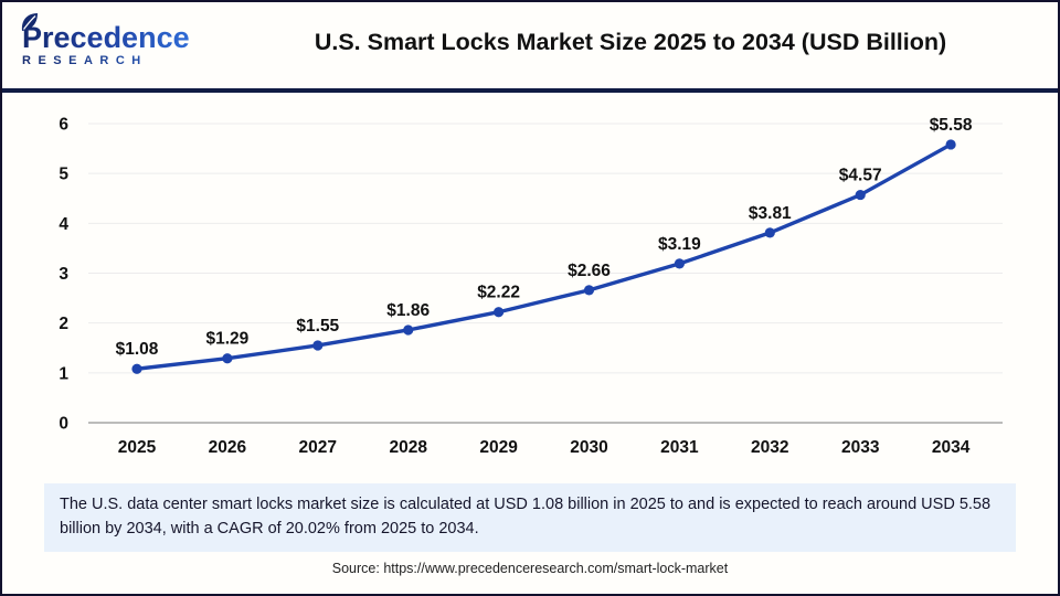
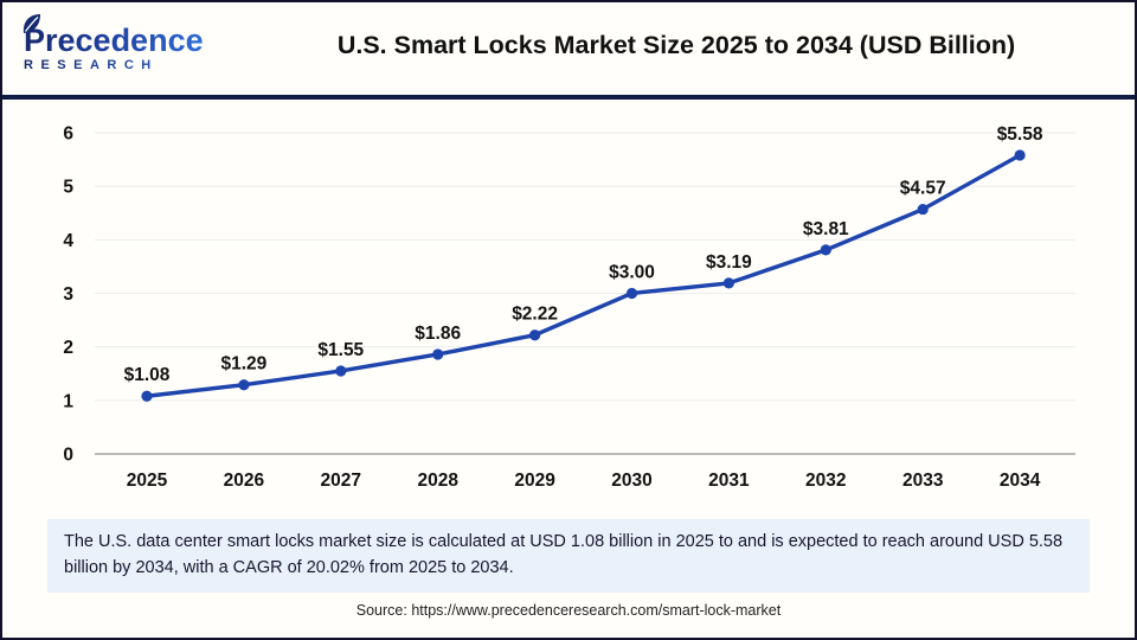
2030: $2.66 -> $3.00
